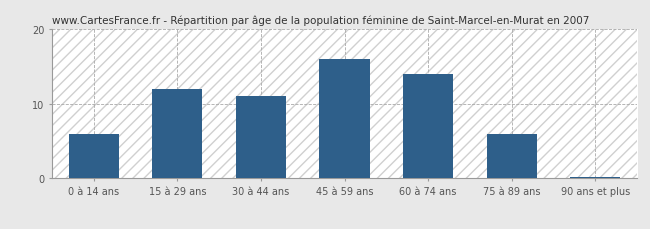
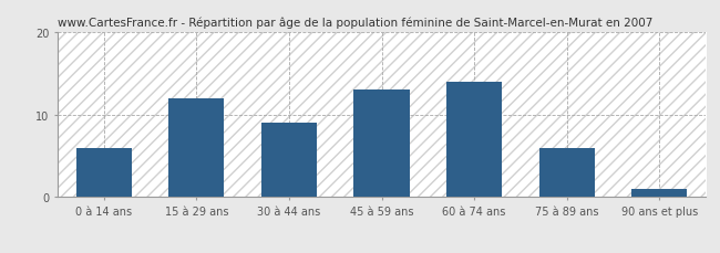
30 à 44 ans: 11.0 -> 9.0
45 à 59 ans: 16.0 -> 13.0
90 ans et plus: 0.2 -> 1.0
